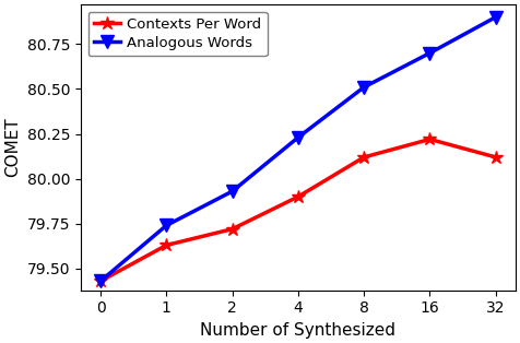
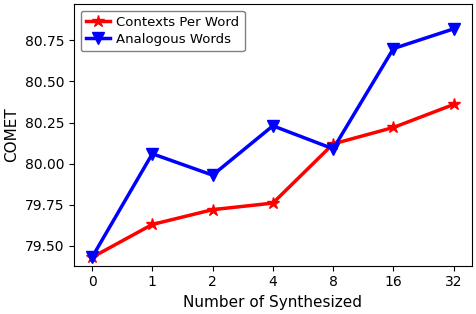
Analogous Words/1: 79.74 -> 80.06
Contexts Per Word/4: 79.90 -> 79.76
Analogous Words/8: 80.51 -> 80.09
Contexts Per Word/32: 80.12 -> 80.36
Analogous Words/32: 80.90 -> 80.82
